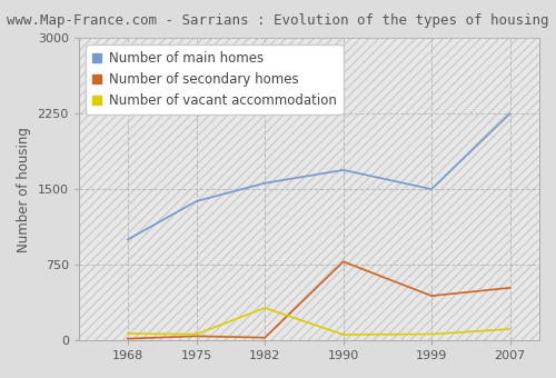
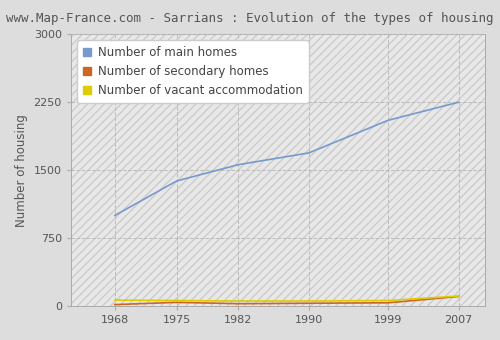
Number of vacant accommodation/1982: 320 -> 60
Number of secondary homes/1990: 780 -> 30
Number of main homes/1999: 1500 -> 2050
Number of secondary homes/1999: 440 -> 40
Number of secondary homes/2007: 520 -> 100
